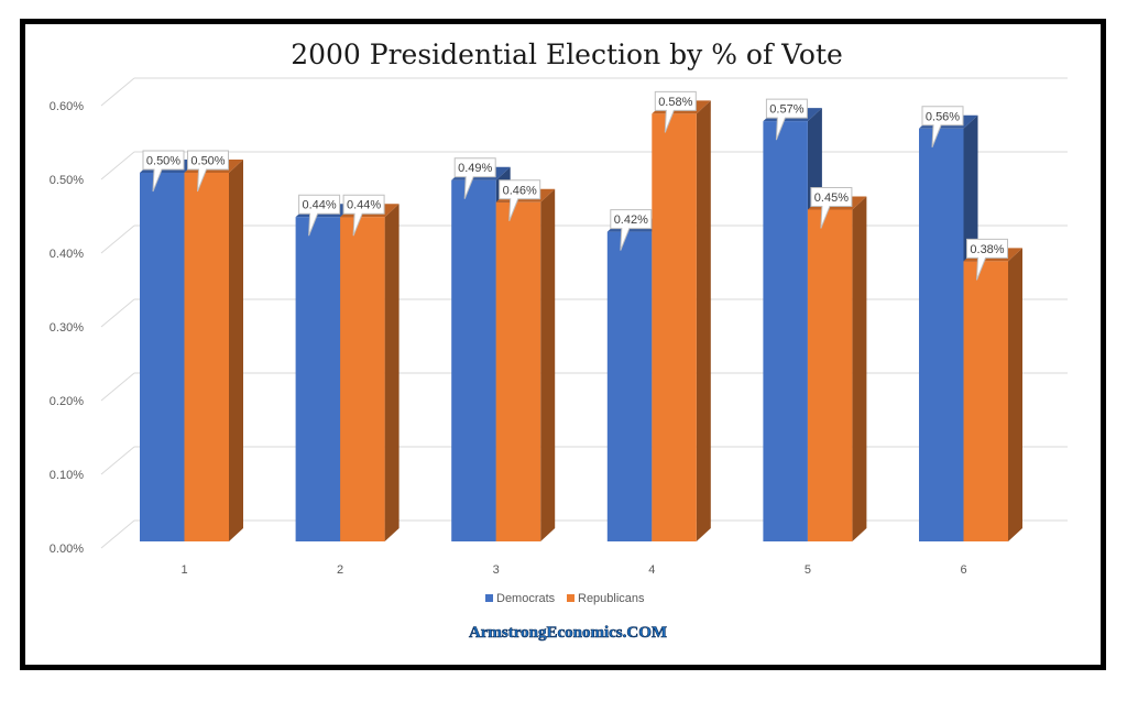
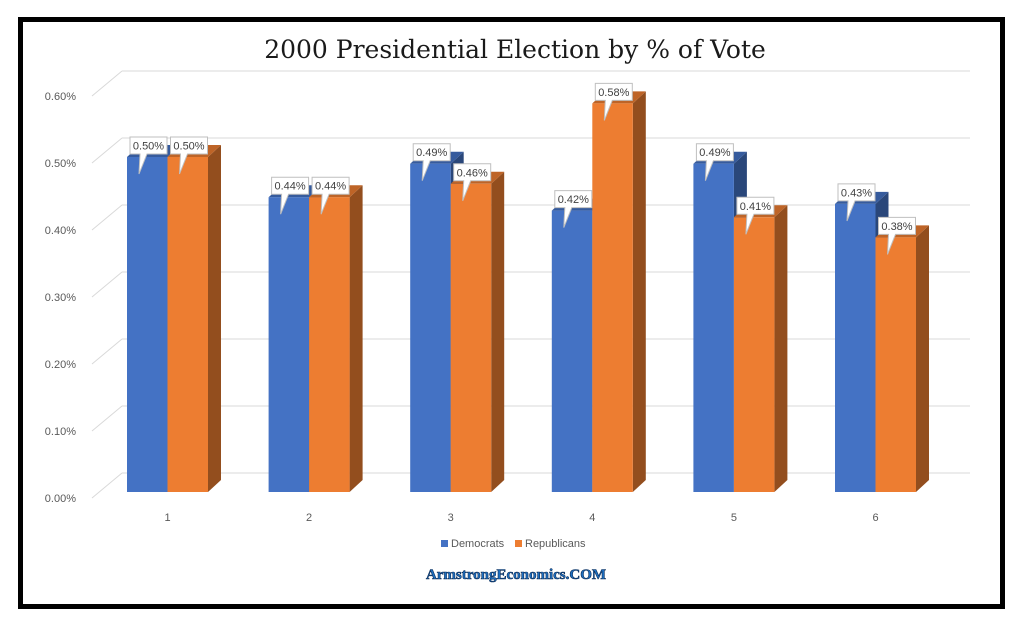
Democrats/5: 0.57% -> 0.49%
Republicans/5: 0.45% -> 0.41%
Democrats/6: 0.56% -> 0.43%
